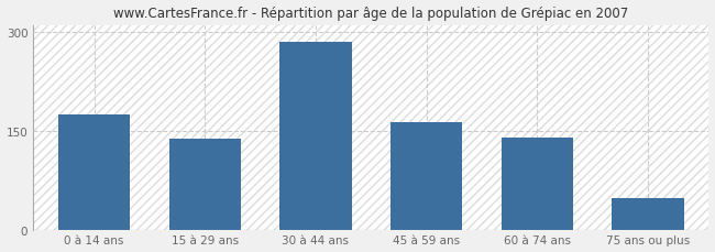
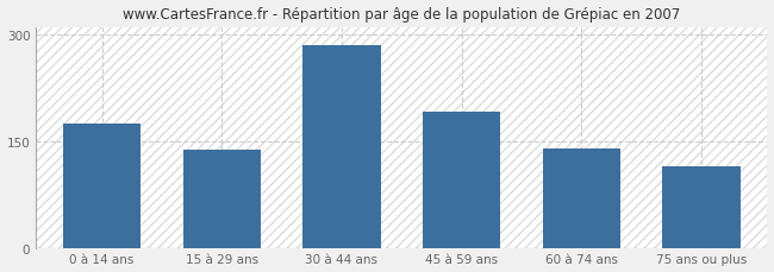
45 à 59 ans: 163 -> 192
75 ans ou plus: 48 -> 114
